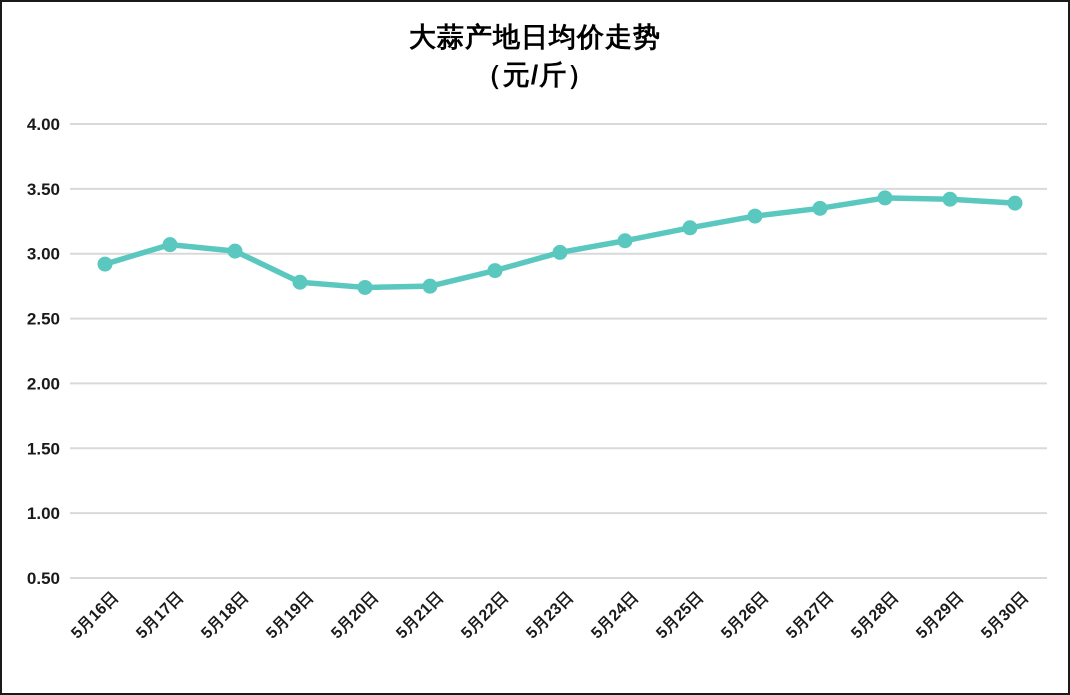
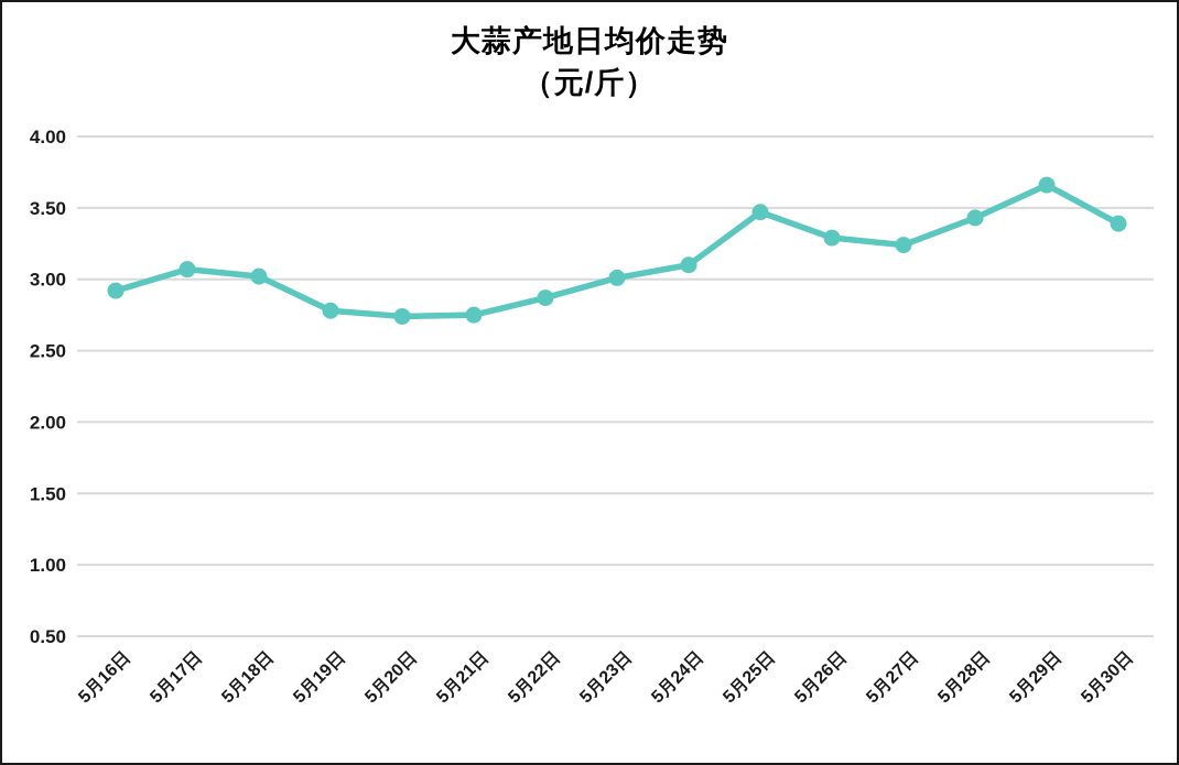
5月25日: 3.20 -> 3.47
5月27日: 3.35 -> 3.24
5月29日: 3.42 -> 3.66
